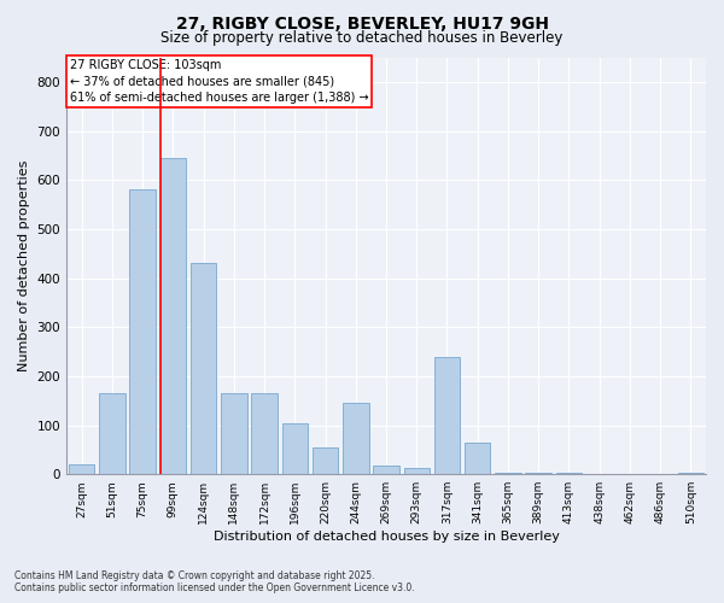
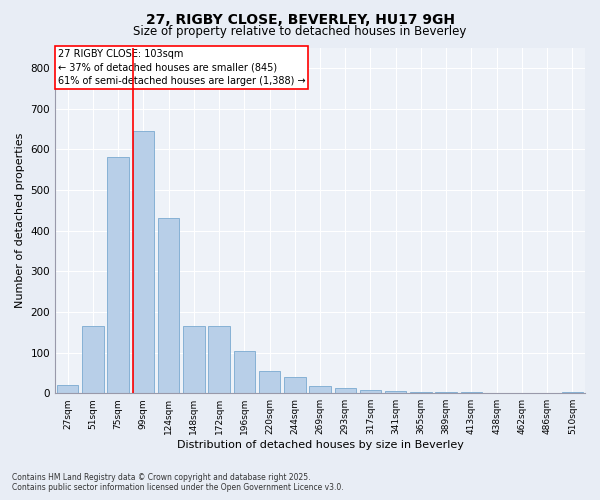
244sqm: 145 -> 40
317sqm: 240 -> 8
341sqm: 65 -> 5
